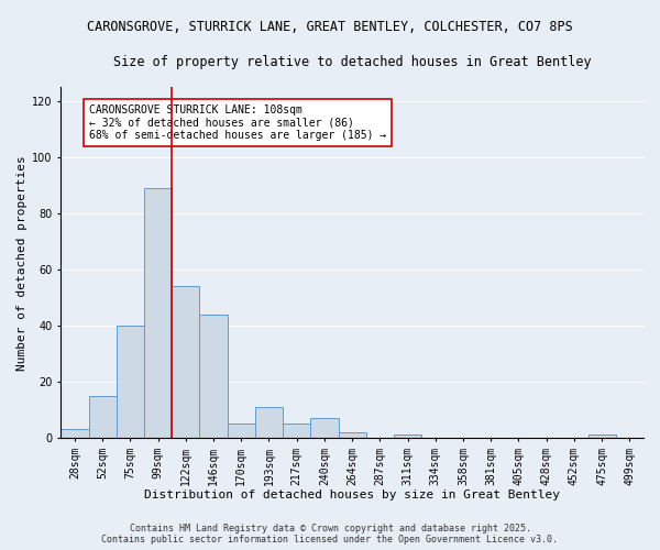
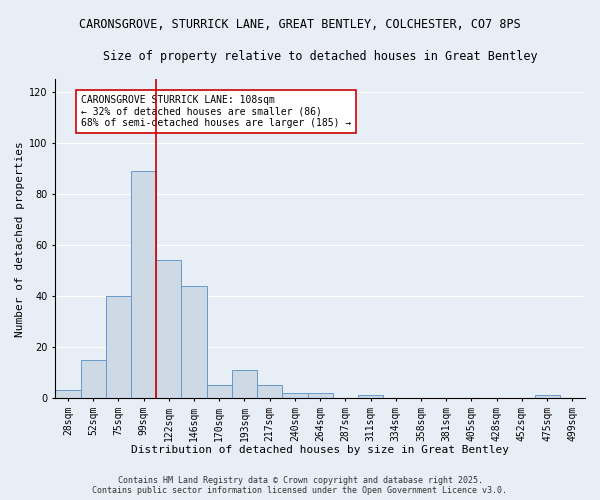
240sqm: 7 -> 2
